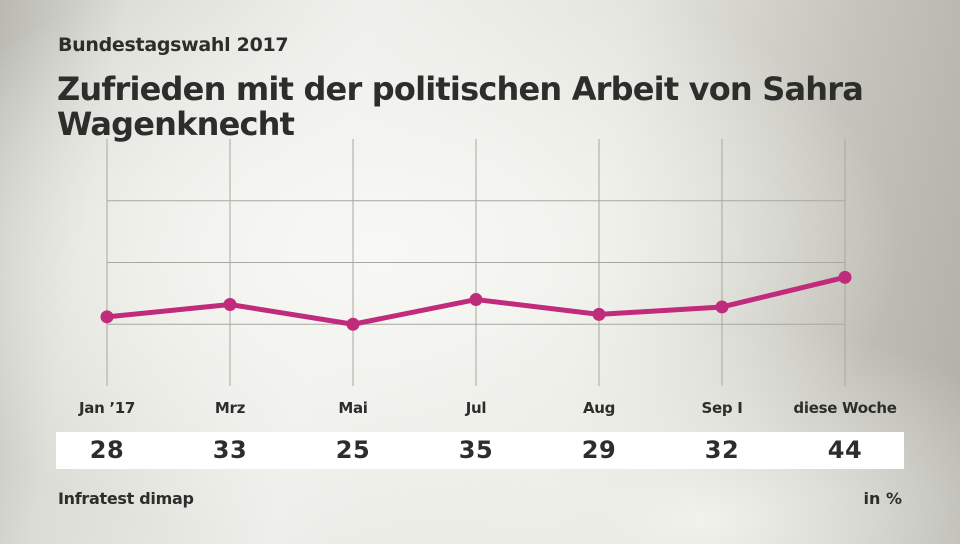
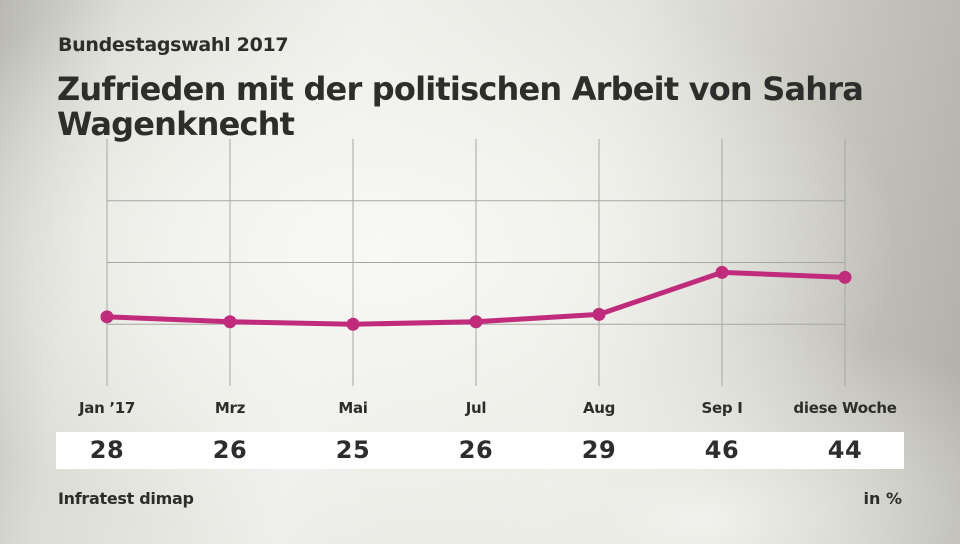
Mrz: 33 -> 26
Jul: 35 -> 26
Sep I: 32 -> 46
